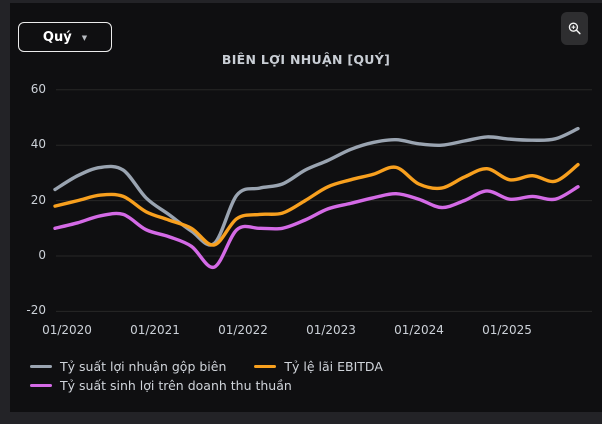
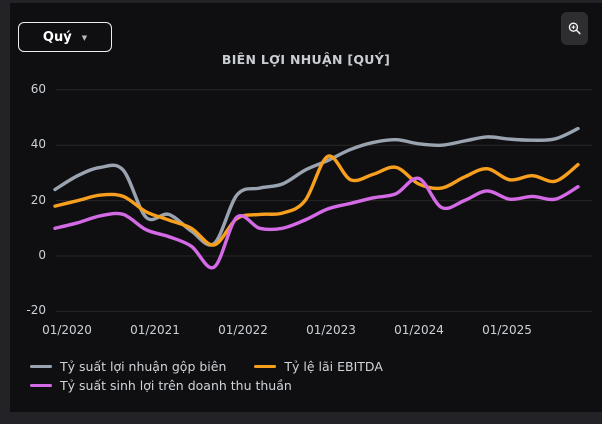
Tỷ suất lợi nhuận gộp biên/01/2021: 21 -> 14
Tỷ suất sinh lợi trên doanh thu thuần/01/2022: 10 -> 14
Tỷ lệ lãi EBITDA/01/2023: 25 -> 36
Tỷ suất sinh lợi trên doanh thu thuần/01/2024: 20 -> 28
